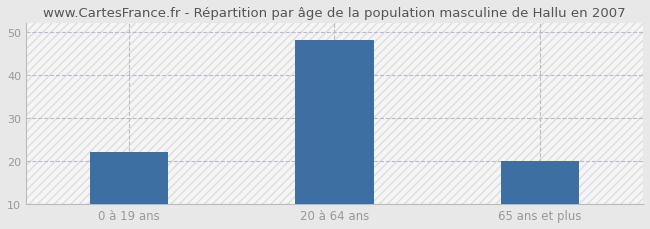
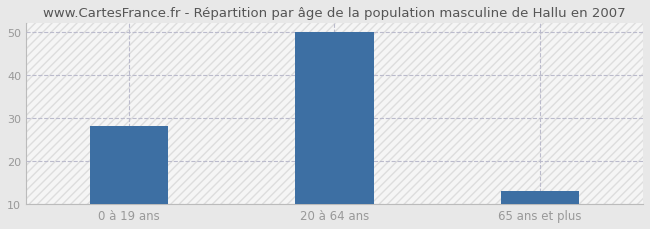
0 à 19 ans: 22 -> 28
20 à 64 ans: 48 -> 50
65 ans et plus: 20 -> 13
